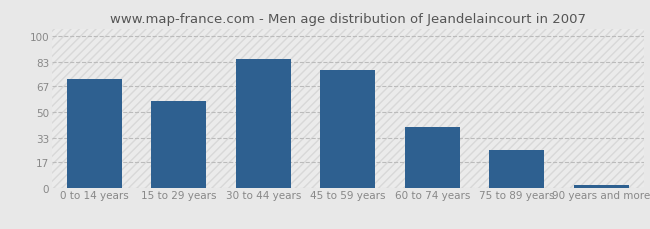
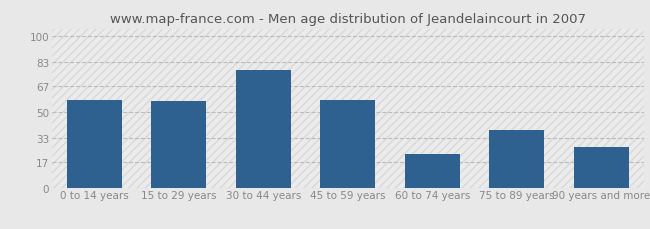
0 to 14 years: 72 -> 58
30 to 44 years: 85 -> 78
45 to 59 years: 78 -> 58
60 to 74 years: 40 -> 22
75 to 89 years: 25 -> 38
90 years and more: 2 -> 27
